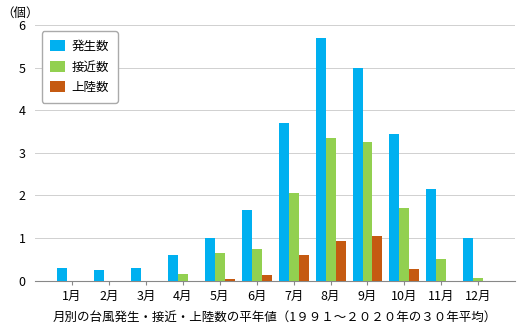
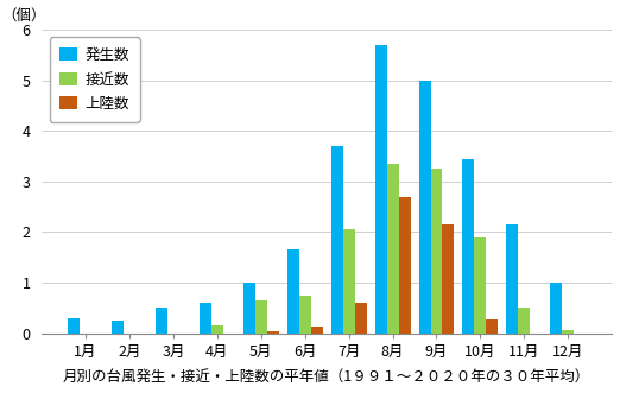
発生数/3月: 0.30 -> 0.50
上陸数/8月: 0.93 -> 2.70
上陸数/9月: 1.05 -> 2.15
接近数/10月: 1.70 -> 1.90
